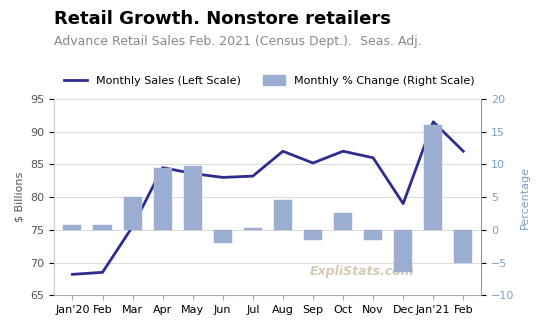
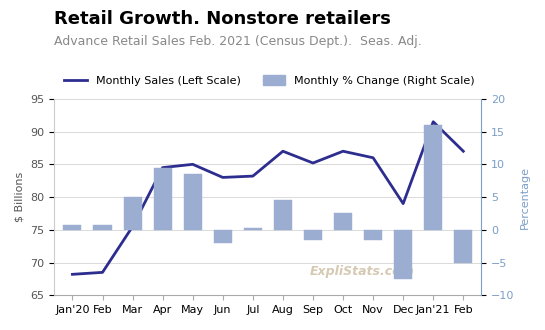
Monthly Sales (Left Scale)/May: 83.6 -> 85.0
Monthly % Change (Right Scale)/May: 9.8 -> 8.5
Monthly % Change (Right Scale)/Dec: -6.4 -> -7.5
